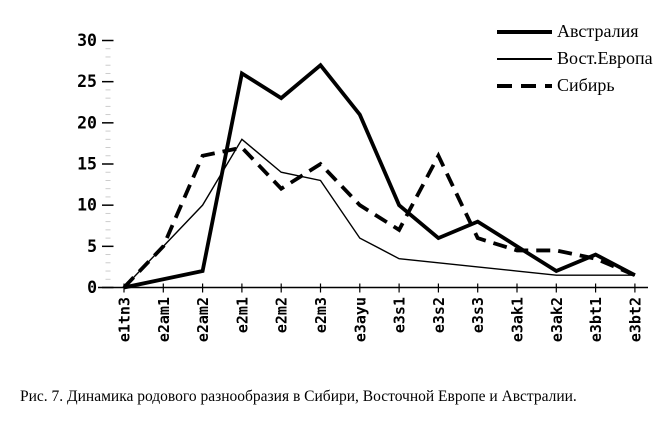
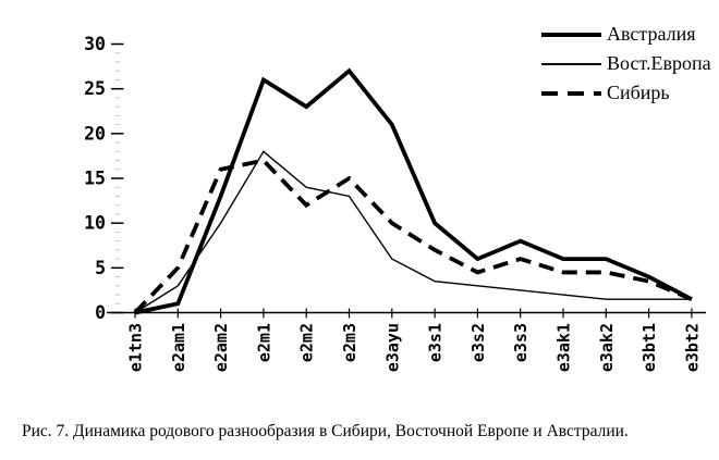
Вост.Европа/e2am1: 5 -> 3
Австралия/e2am2: 2 -> 13
Сибирь/e3s2: 16 -> 4
Австралия/e3ak1: 5 -> 6
Австралия/e3ak2: 2 -> 6
